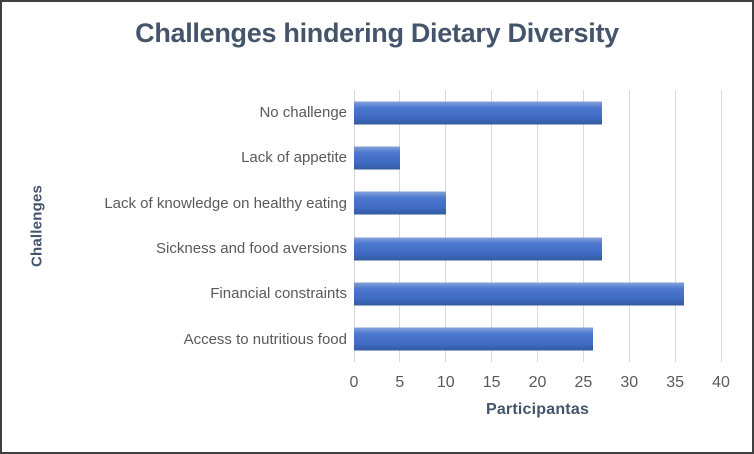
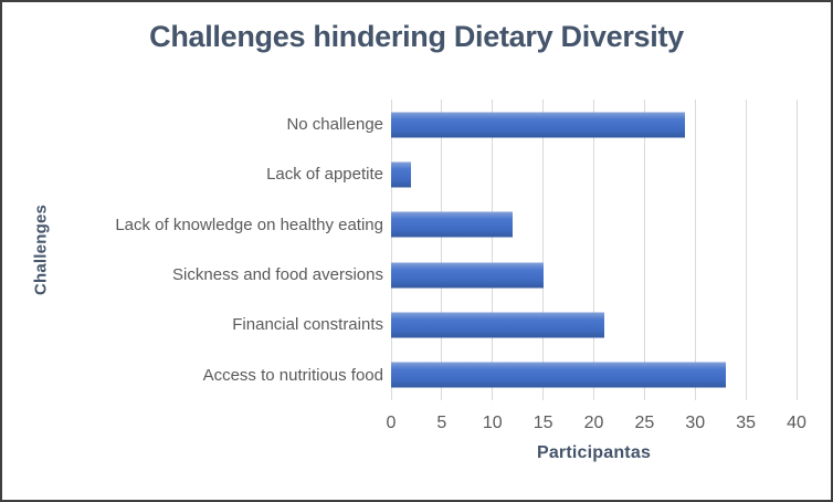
No challenge: 27 -> 29
Lack of appetite: 5 -> 2
Lack of knowledge on healthy eating: 10 -> 12
Sickness and food aversions: 27 -> 15
Financial constraints: 36 -> 21
Access to nutritious food: 26 -> 33
